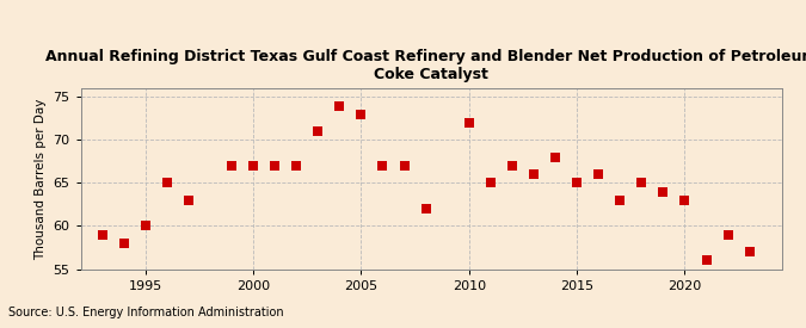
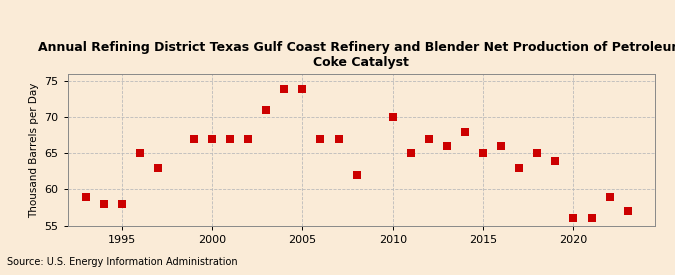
1995: 60 -> 58
2005: 73 -> 74
2010: 72 -> 70
2020: 63 -> 56
